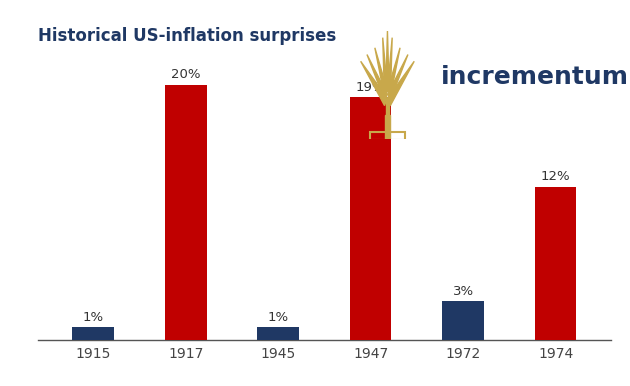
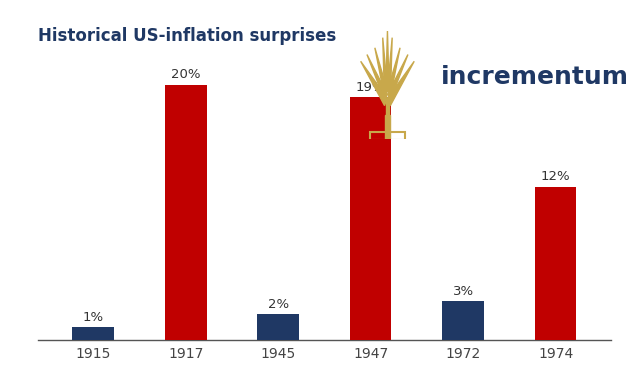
1945: 1% -> 2%
